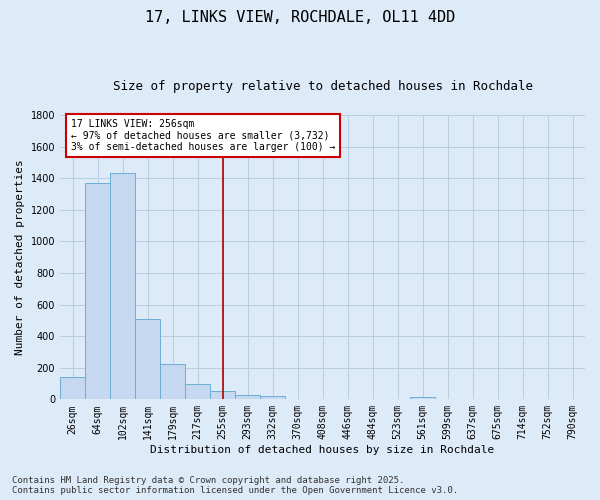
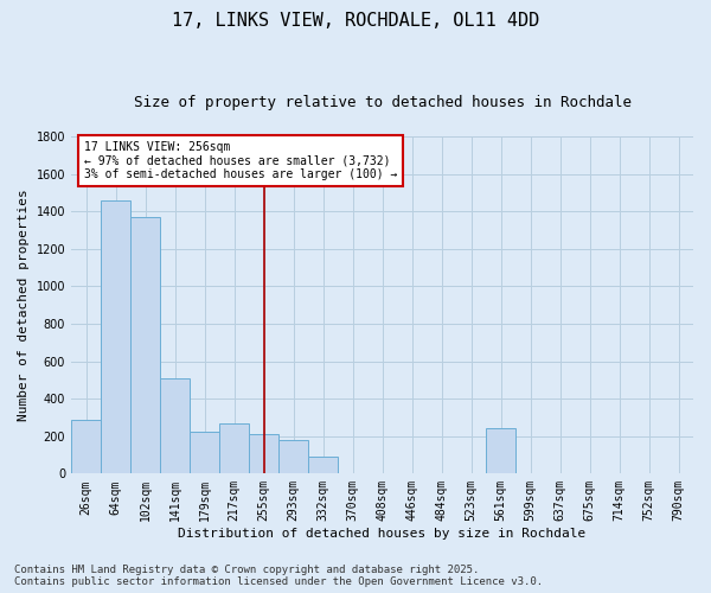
26sqm: 140 -> 290
64sqm: 1370 -> 1460
102sqm: 1430 -> 1370
217sqm: 100 -> 270
255sqm: 60 -> 210
293sqm: 30 -> 180
332sqm: 20 -> 90
561sqm: 20 -> 240
